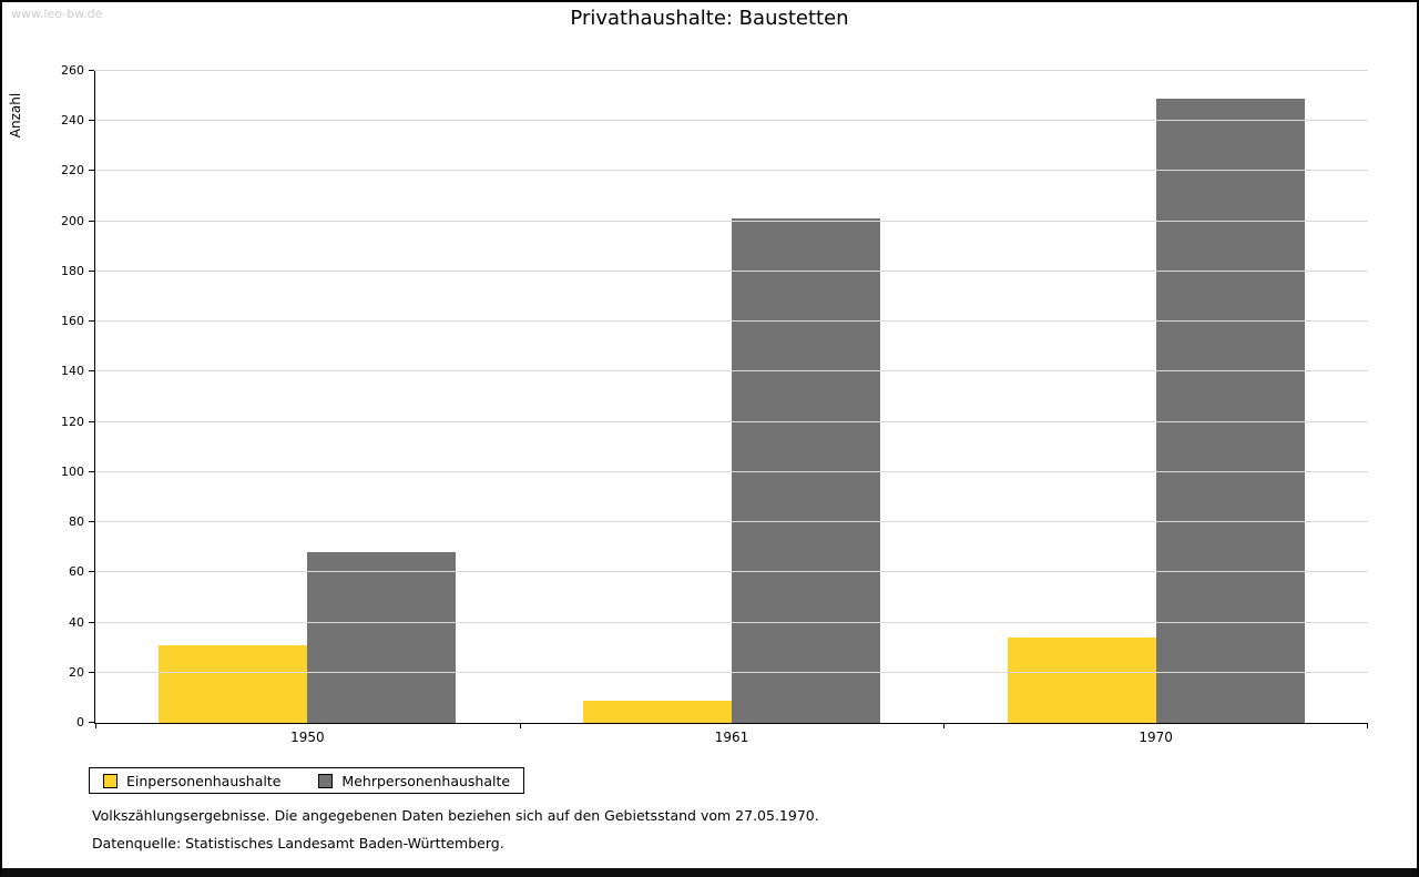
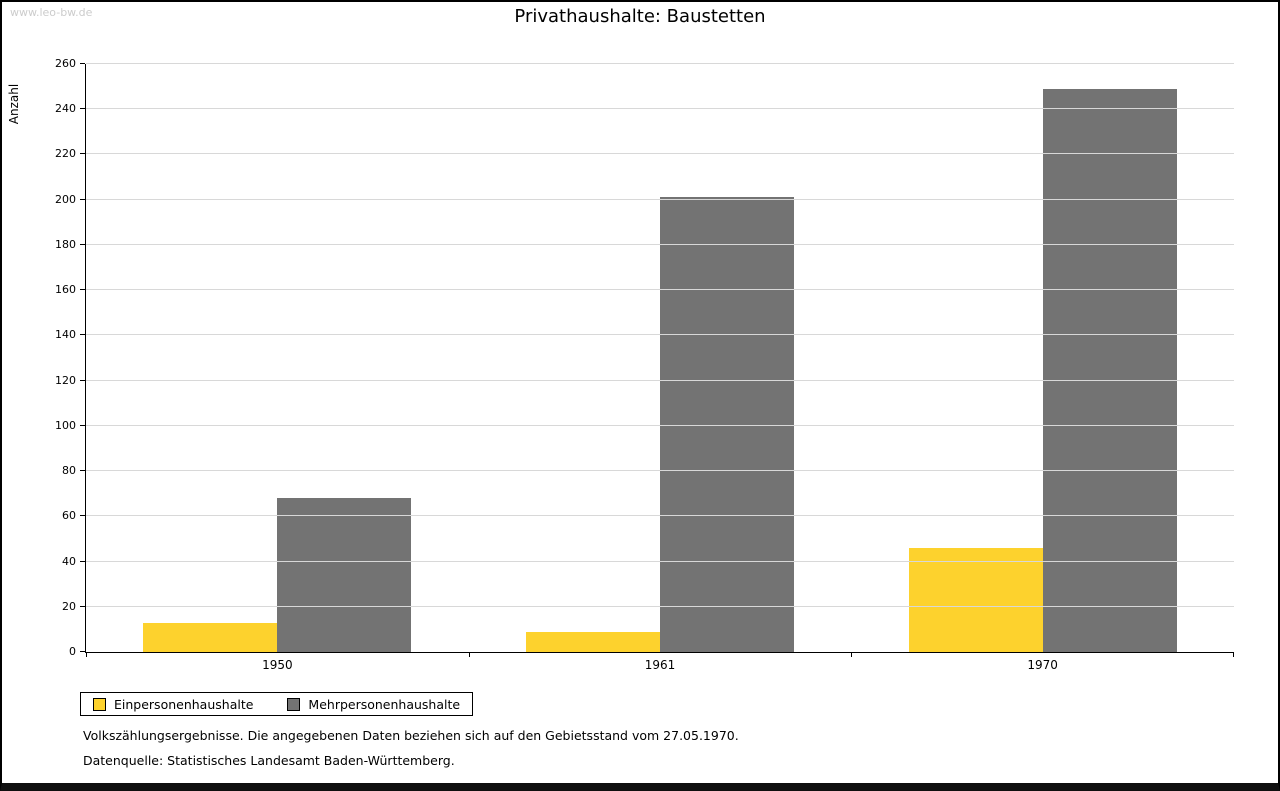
Einpersonenhaushalte/1950: 31 -> 13
Einpersonenhaushalte/1970: 34 -> 46
